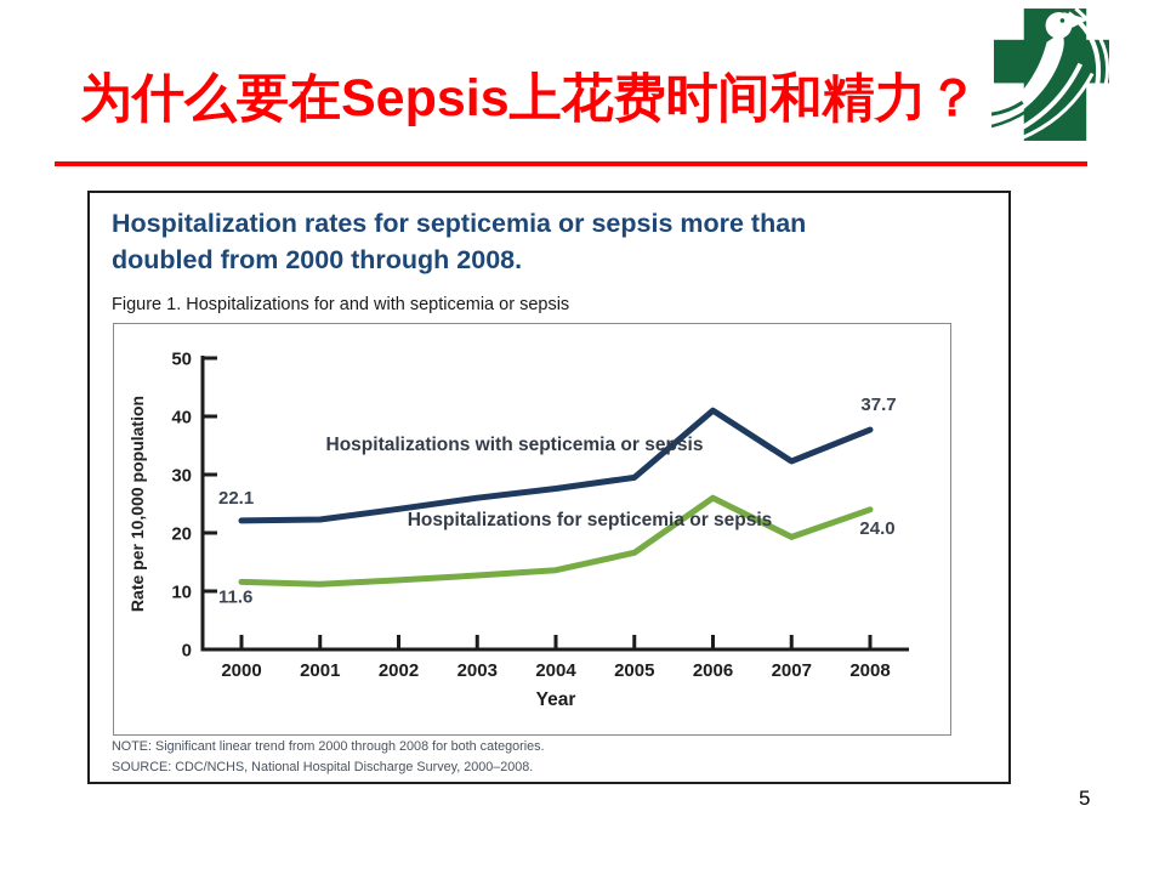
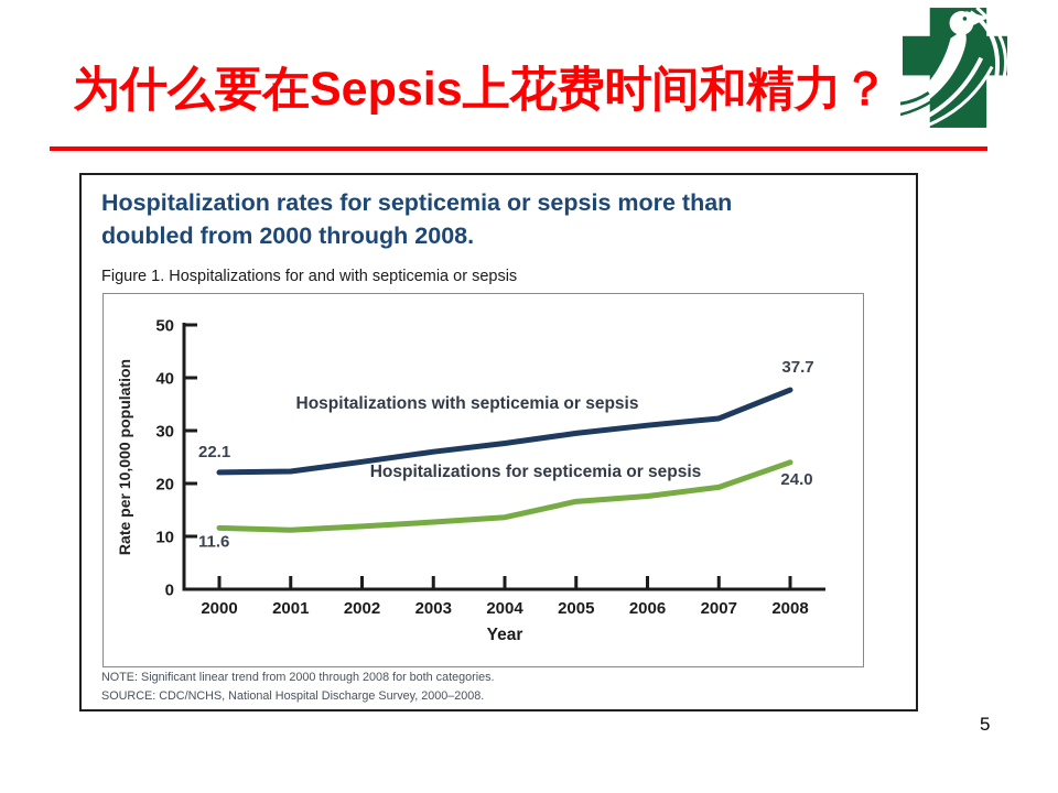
Hospitalizations with septicemia or sepsis/2006: 41 -> 31
Hospitalizations for septicemia or sepsis/2006: 26 -> 18
